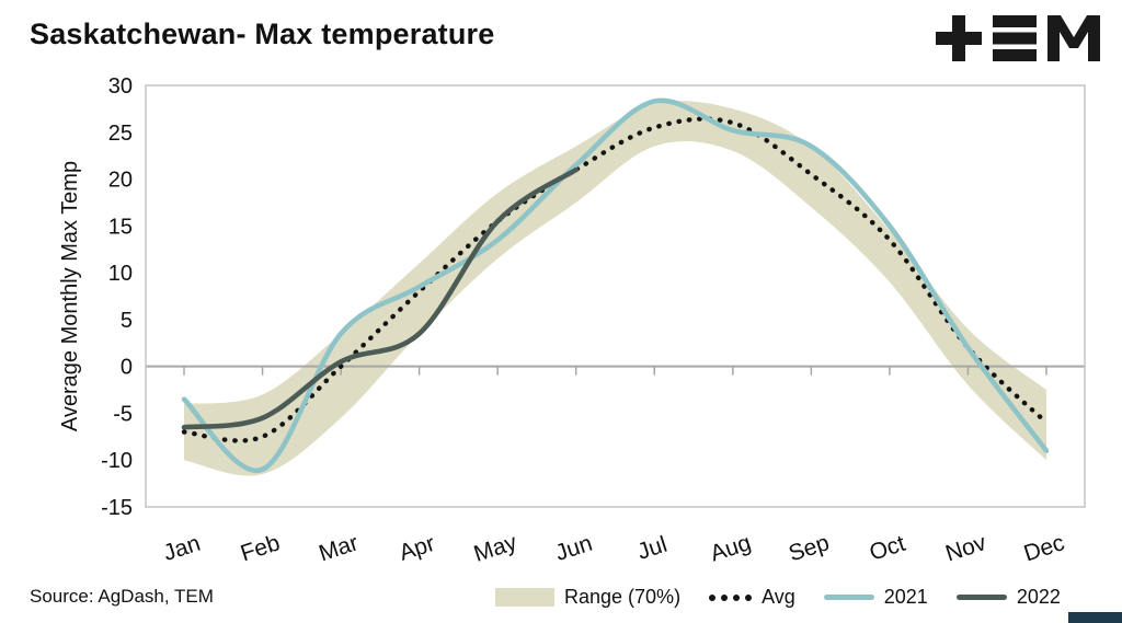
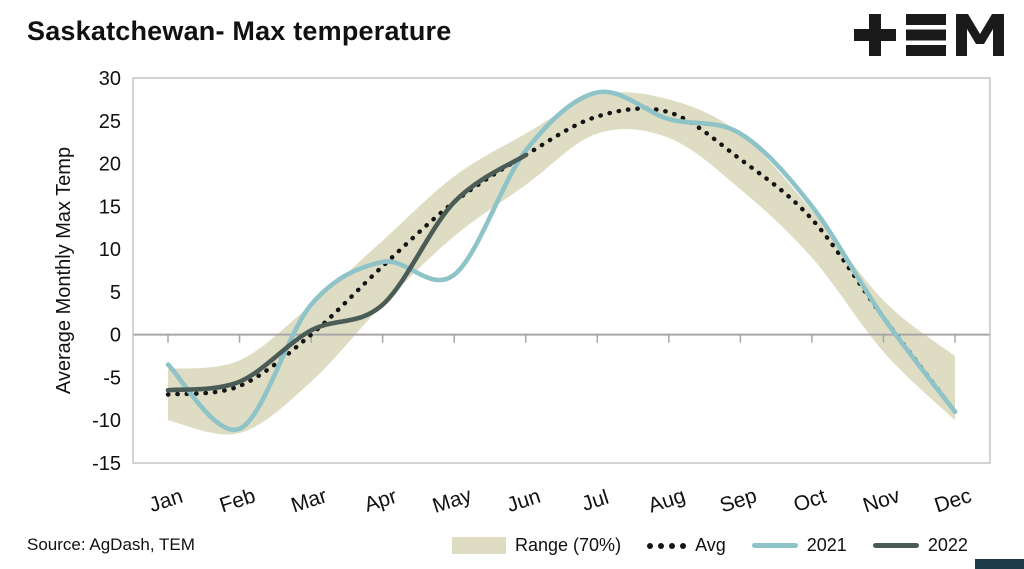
Avg/Feb: -8 -> -6
2021/May: 14 -> 7
Avg/Dec: -6 -> -9
